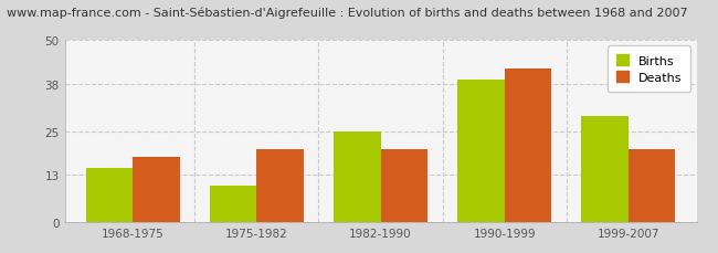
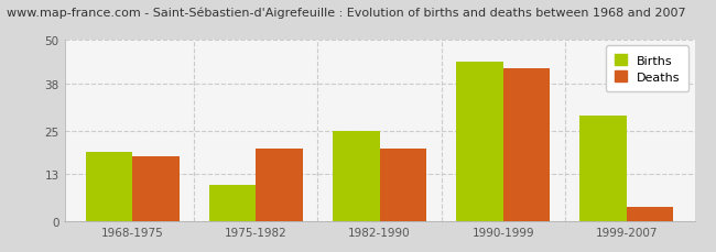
Births/1968-1975: 15 -> 19
Births/1990-1999: 39 -> 44
Deaths/1999-2007: 20 -> 4
